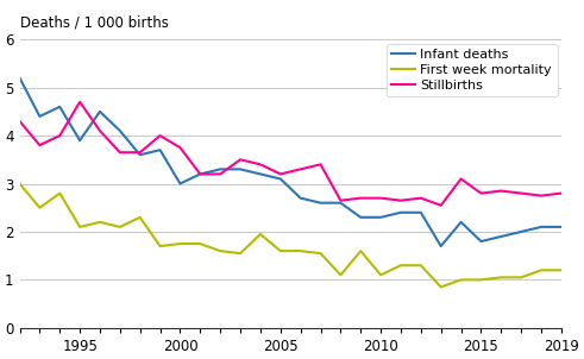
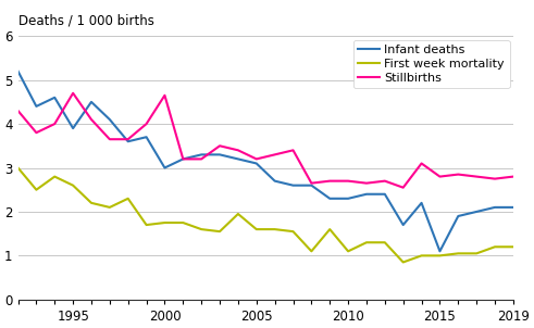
First week mortality/1995: 2.10 -> 2.60
Stillbirths/2000: 3.75 -> 4.65
Infant deaths/2015: 1.8 -> 1.1
